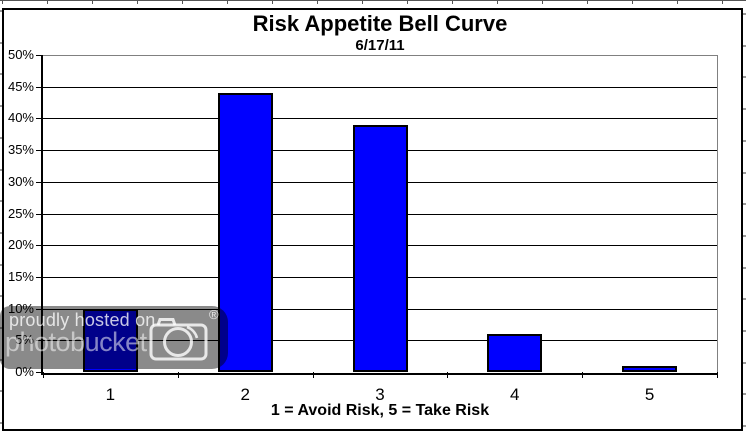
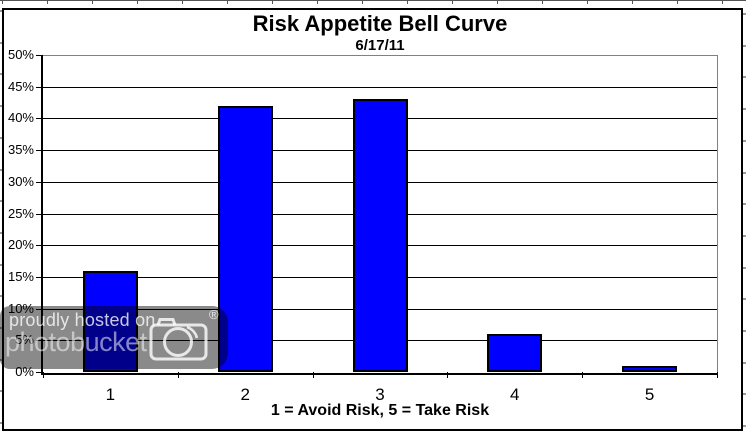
1: 10% -> 16%
2: 44% -> 42%
3: 39% -> 43%
